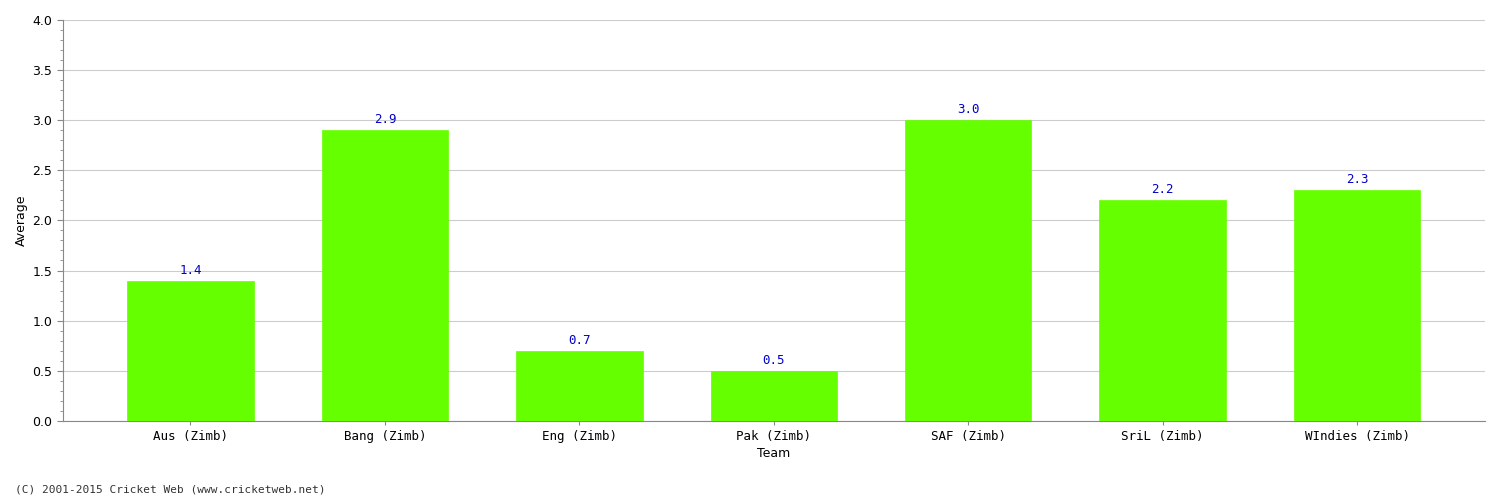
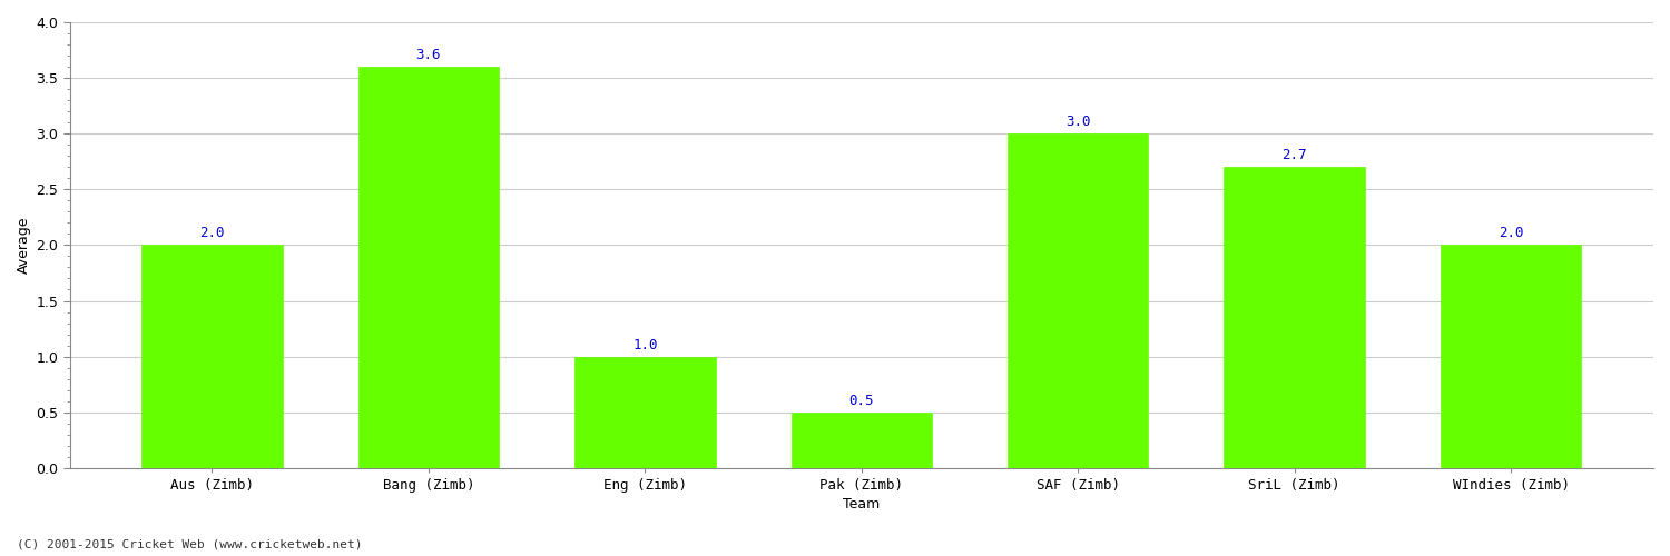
Aus (Zimb): 1.4 -> 2.0
Bang (Zimb): 2.9 -> 3.6
Eng (Zimb): 0.7 -> 1.0
SriL (Zimb): 2.2 -> 2.7
WIndies (Zimb): 2.3 -> 2.0
